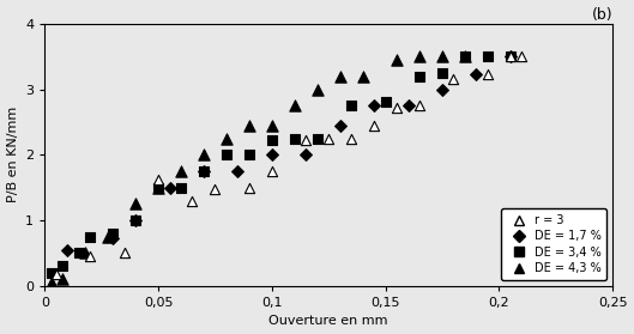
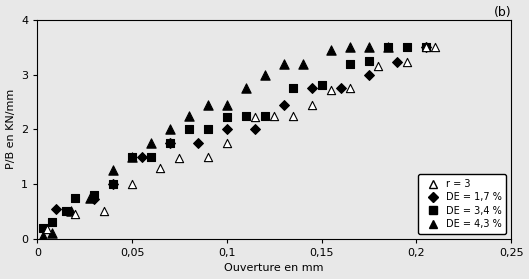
r = 3/0,05: 1.62 -> 1.00
